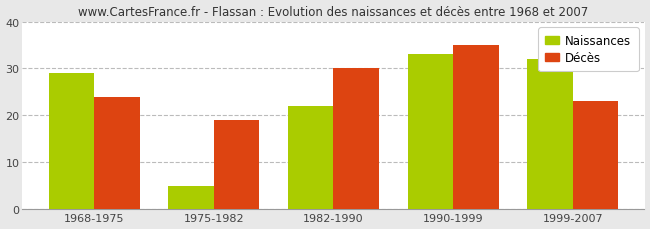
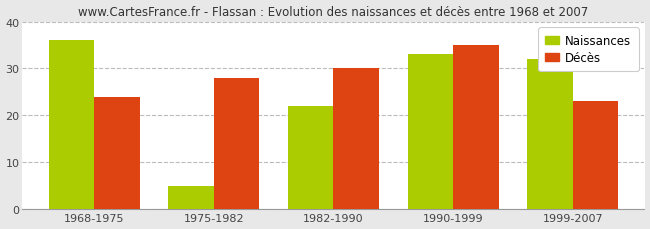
Naissances/1968-1975: 29 -> 36
Décès/1975-1982: 19 -> 28
